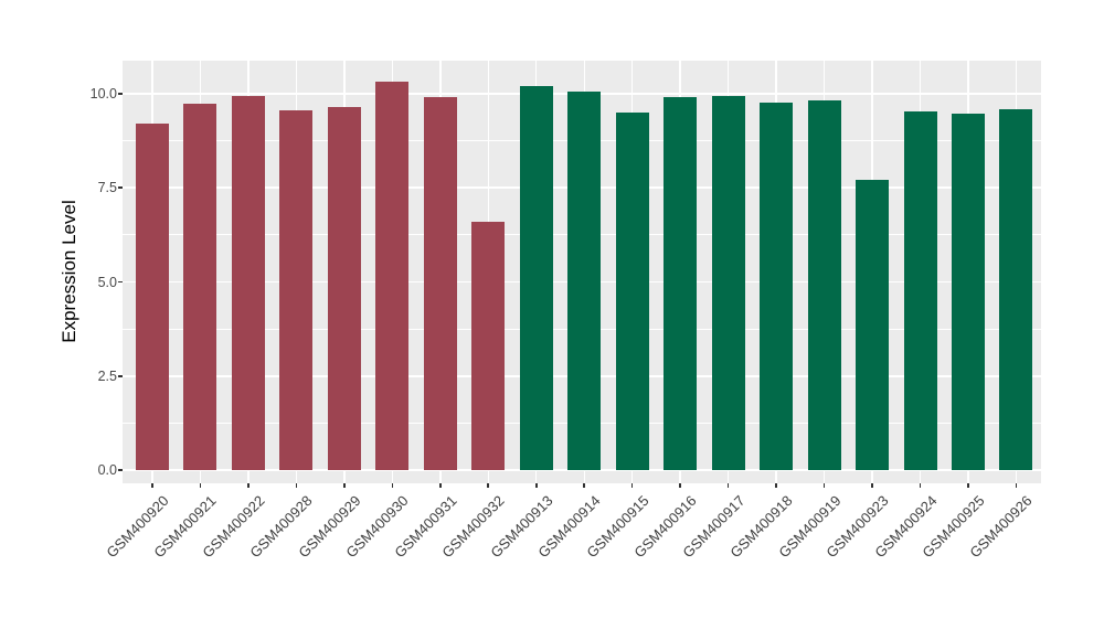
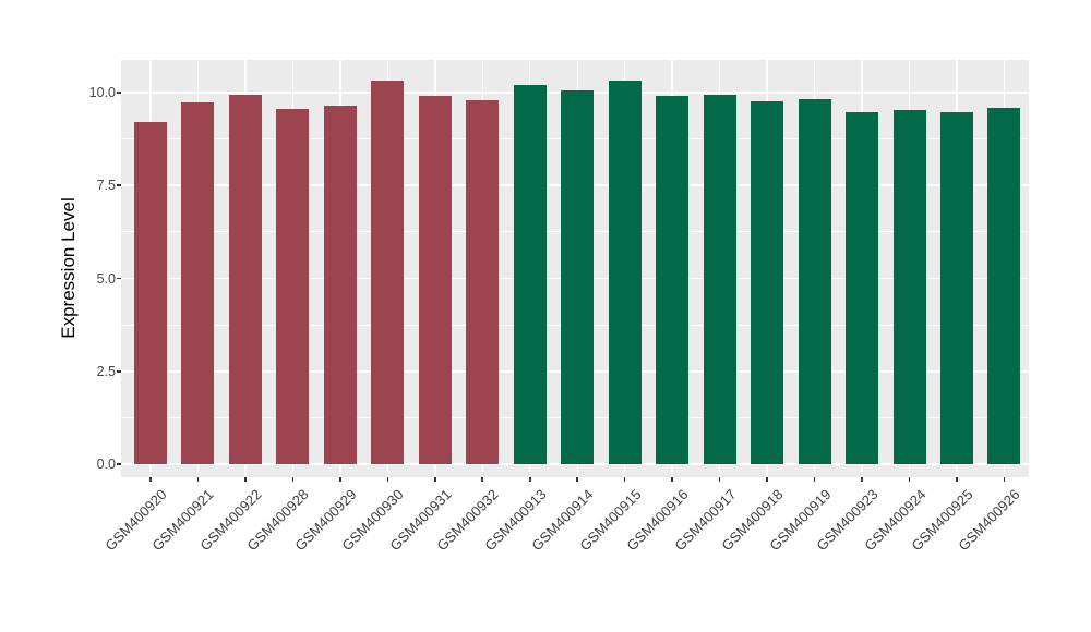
GSM400932: 6.6 -> 9.8
GSM400915: 9.5 -> 10.3
GSM400923: 7.7 -> 9.5
